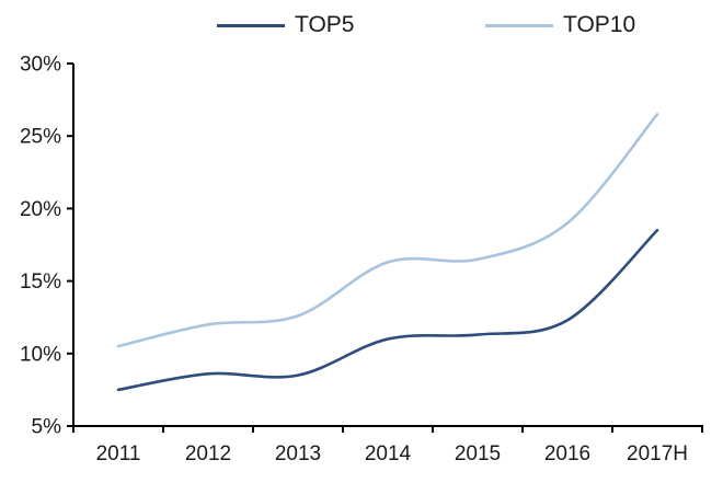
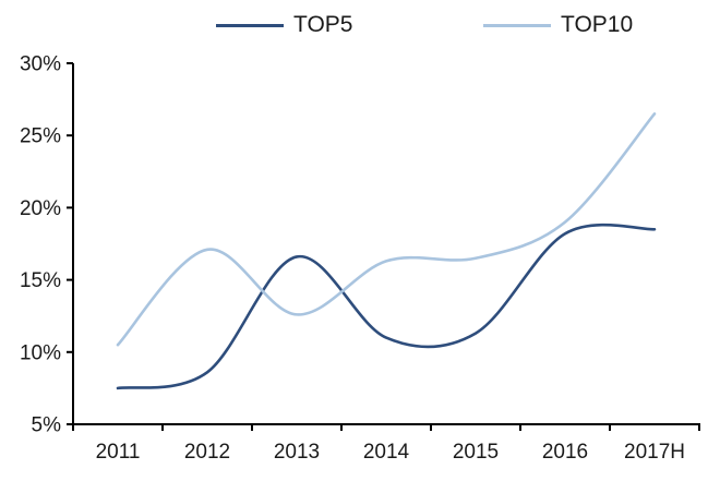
TOP10/2012: 12.0% -> 17.1%
TOP5/2013: 8.5% -> 16.6%
TOP5/2016: 12.3% -> 18.2%
